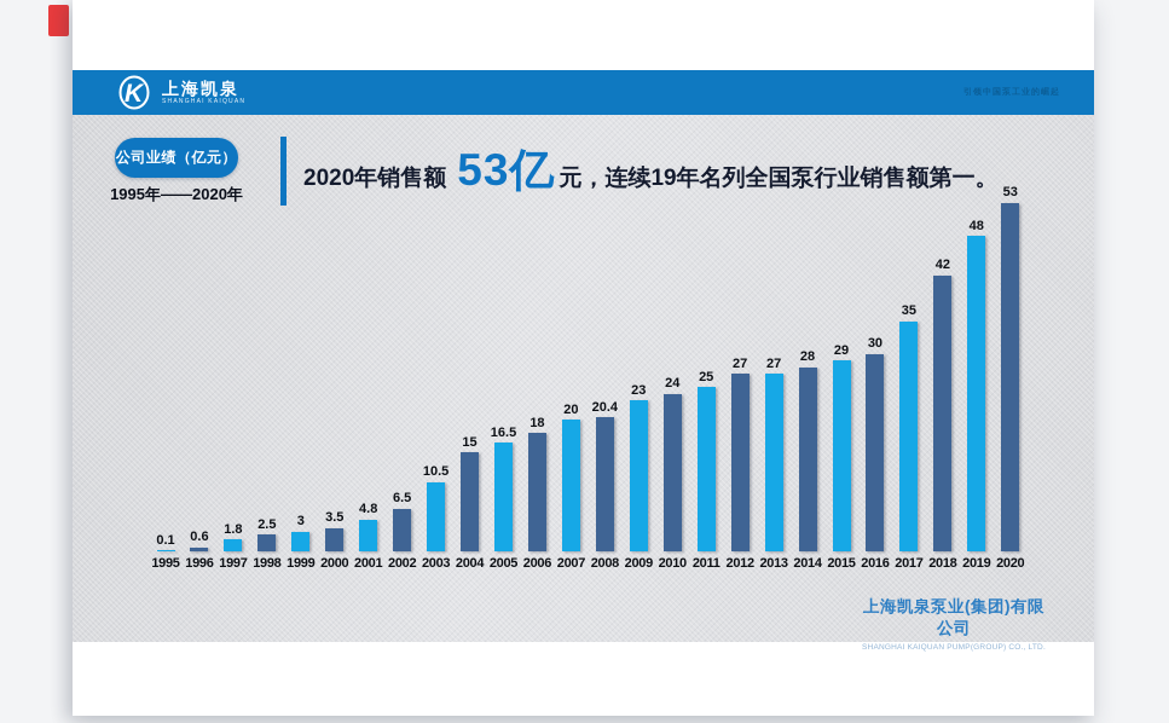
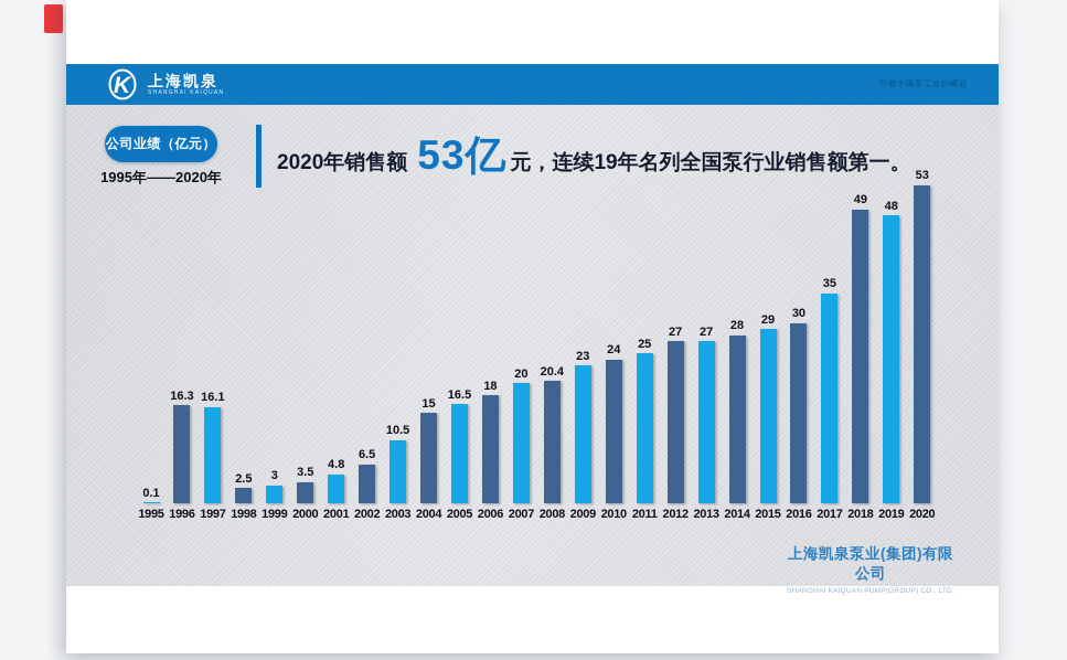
1996: 0.6 -> 16.3
1997: 1.8 -> 16.1
2018: 42 -> 49
